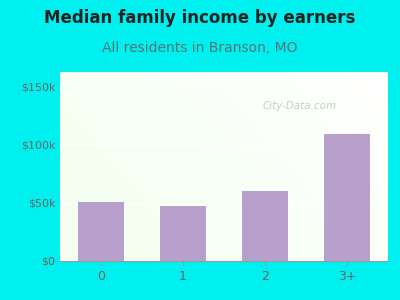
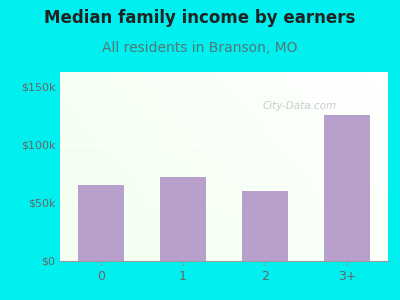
0: $51k -> $65k
1: $47k -> $72k
3+: $109k -> $125k
